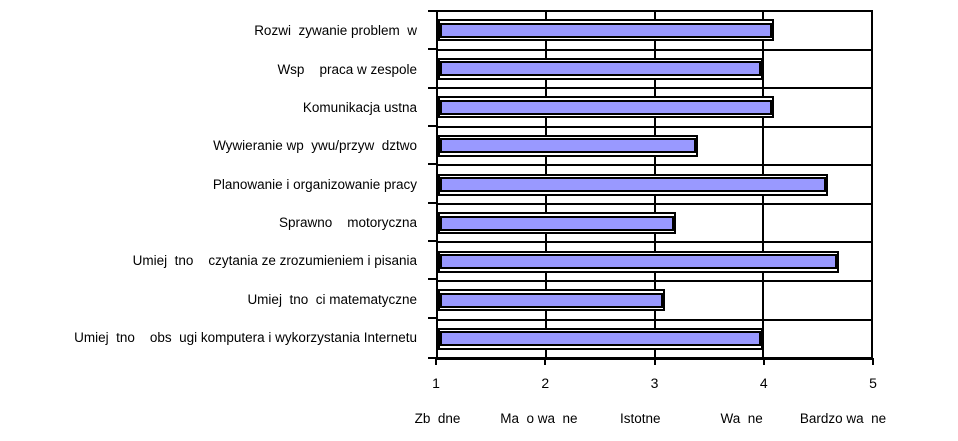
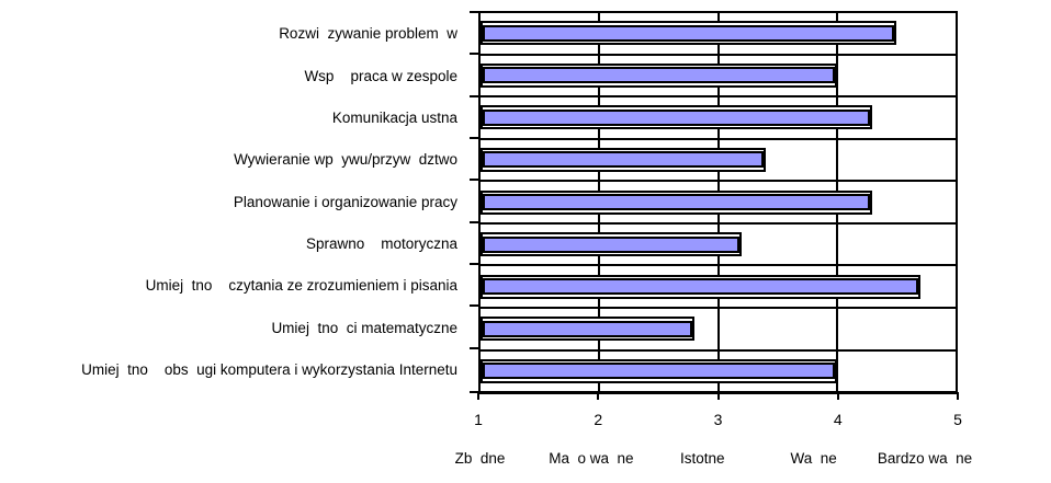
Rozwi zywanie problem w: 4.1 -> 4.5
Komunikacja ustna: 4.1 -> 4.3
Planowanie i organizowanie pracy: 4.6 -> 4.3
Umiej tno ci matematyczne: 3.1 -> 2.8
